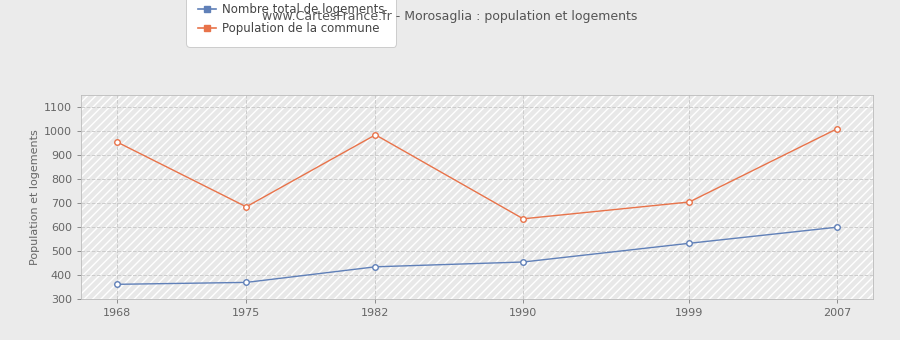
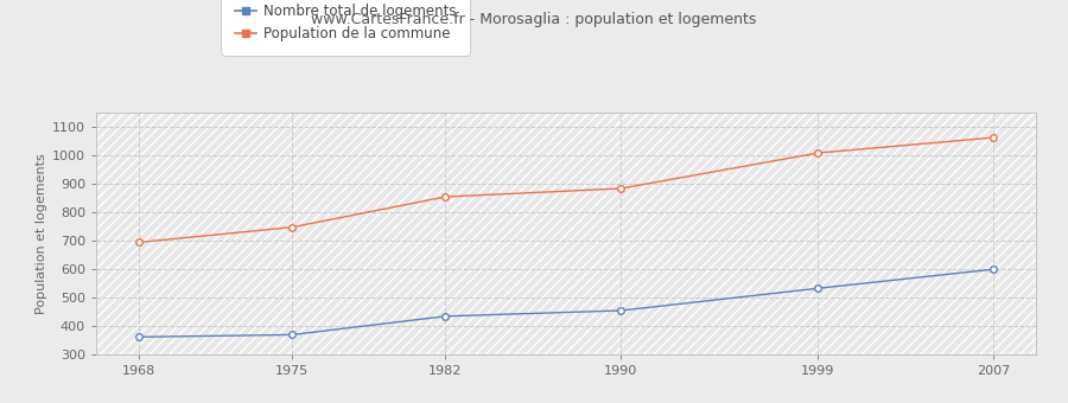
Population de la commune/1968: 955 -> 695
Population de la commune/1975: 685 -> 748
Population de la commune/1982: 985 -> 855
Population de la commune/1990: 635 -> 884
Population de la commune/1999: 705 -> 1009
Population de la commune/2007: 1010 -> 1063
